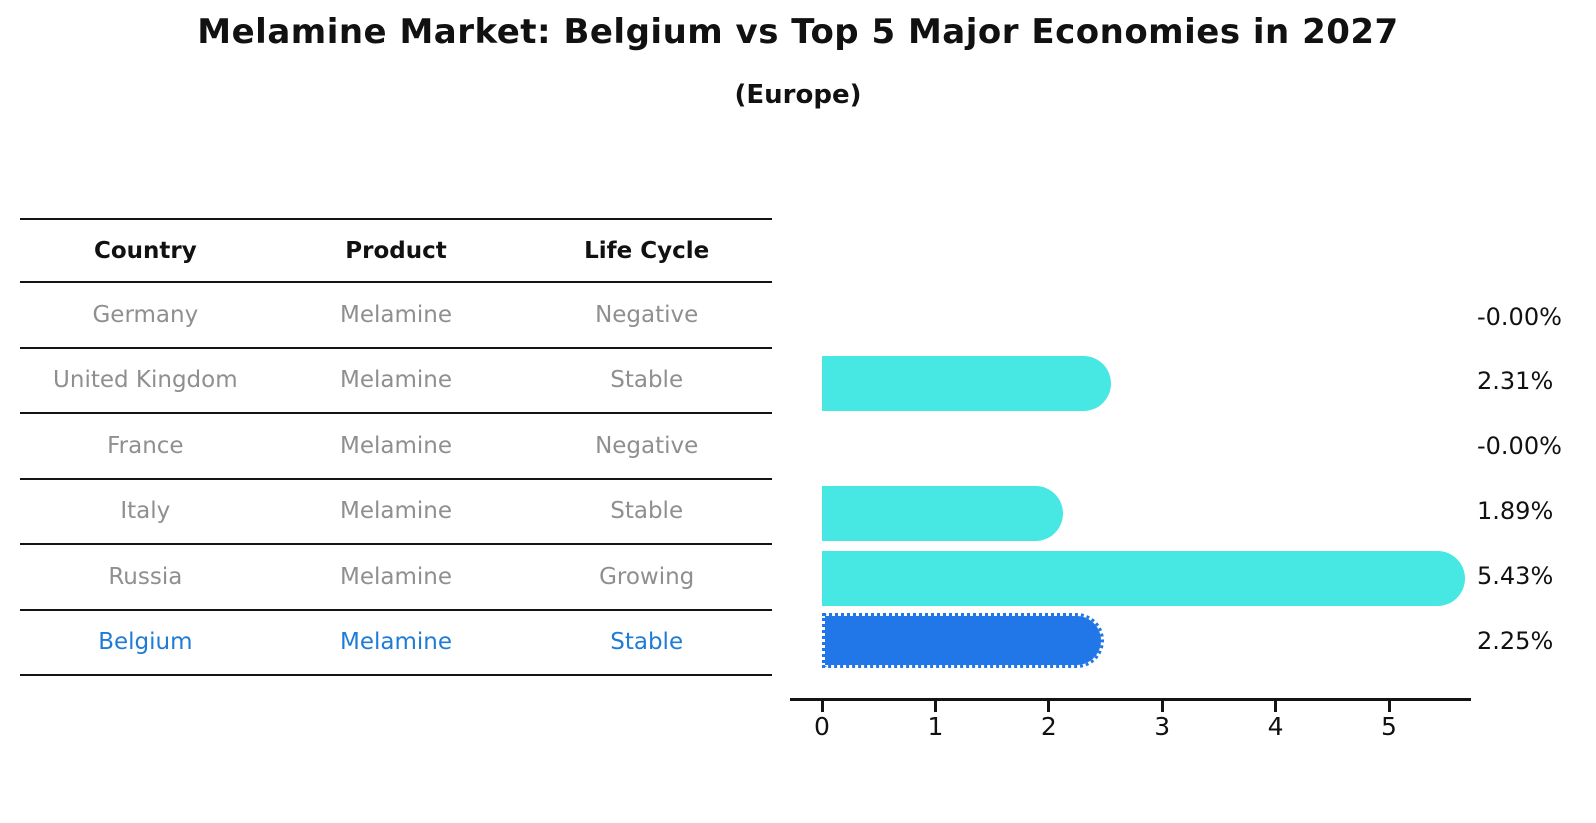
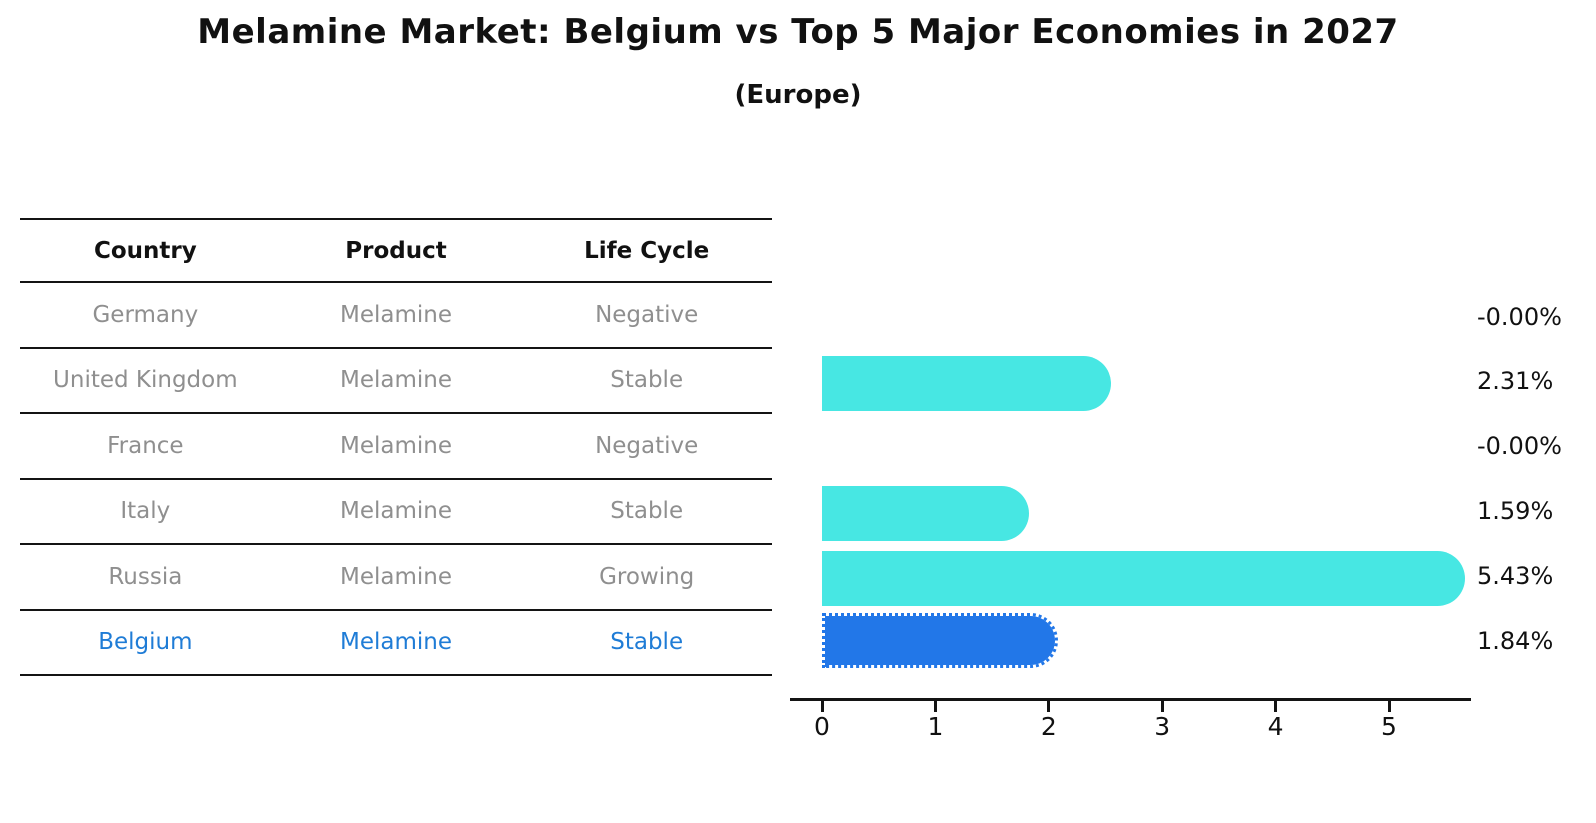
Italy: 1.89% -> 1.59%
Belgium: 2.25% -> 1.84%
